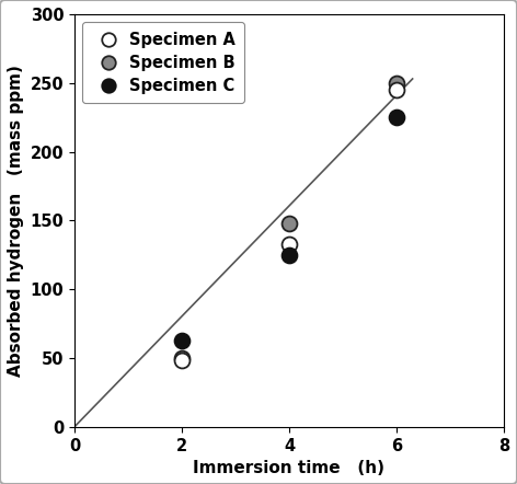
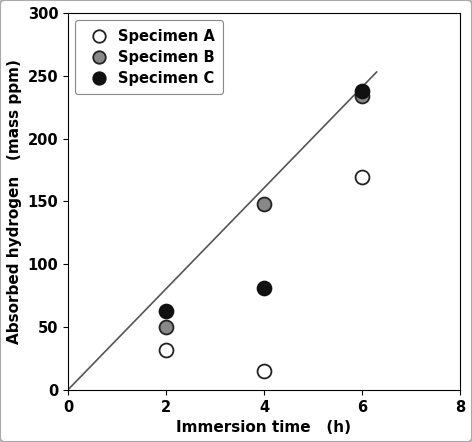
Specimen A/2: 48 -> 32
Specimen A/4: 133 -> 15
Specimen C/4: 125 -> 81
Specimen A/6: 245 -> 169
Specimen B/6: 250 -> 234
Specimen C/6: 225 -> 238
